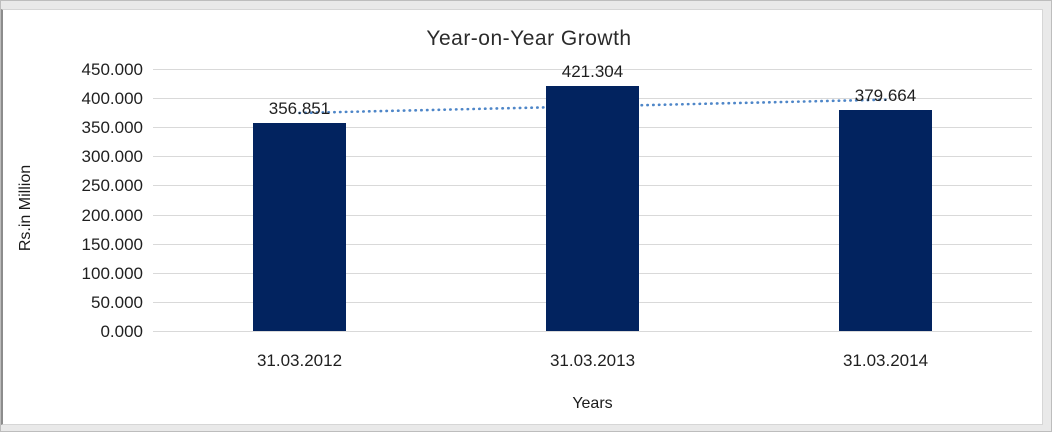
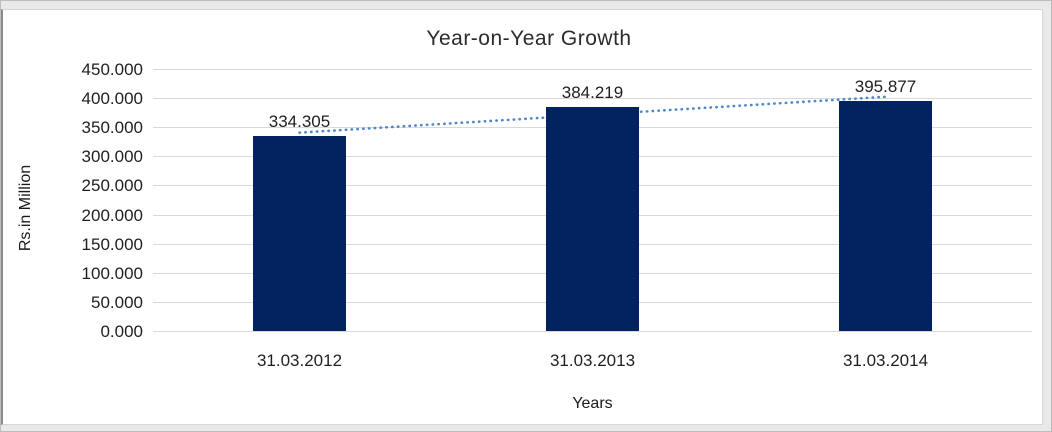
31.03.2012: 356.851 -> 334.305
31.03.2013: 421.304 -> 384.219
31.03.2014: 379.664 -> 395.877
